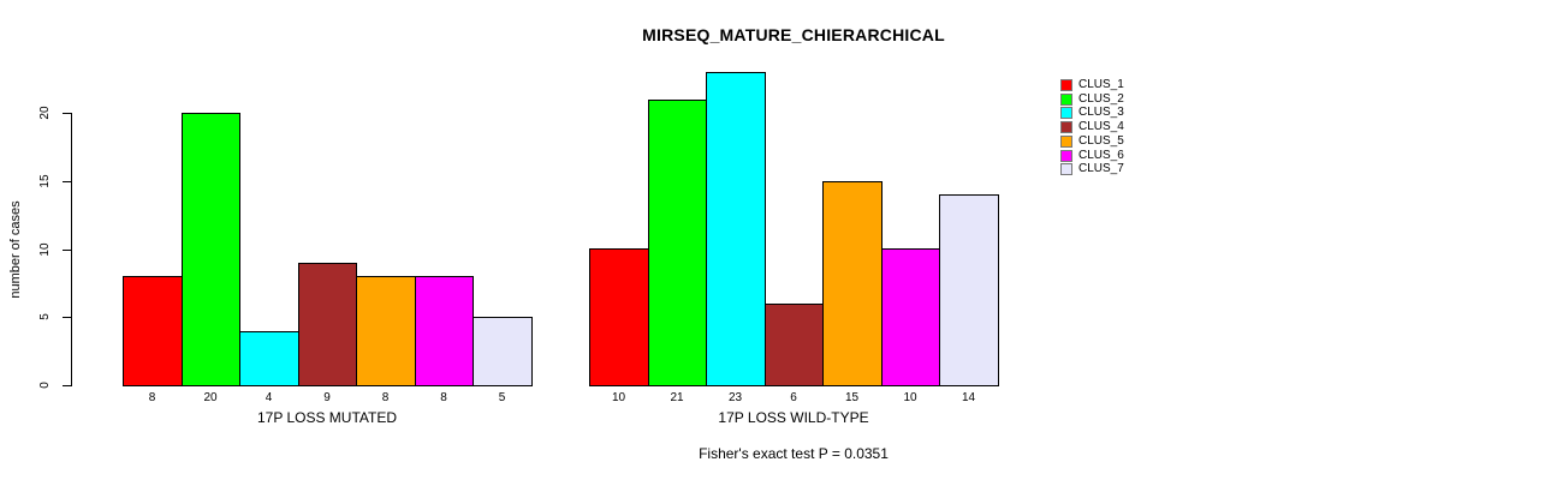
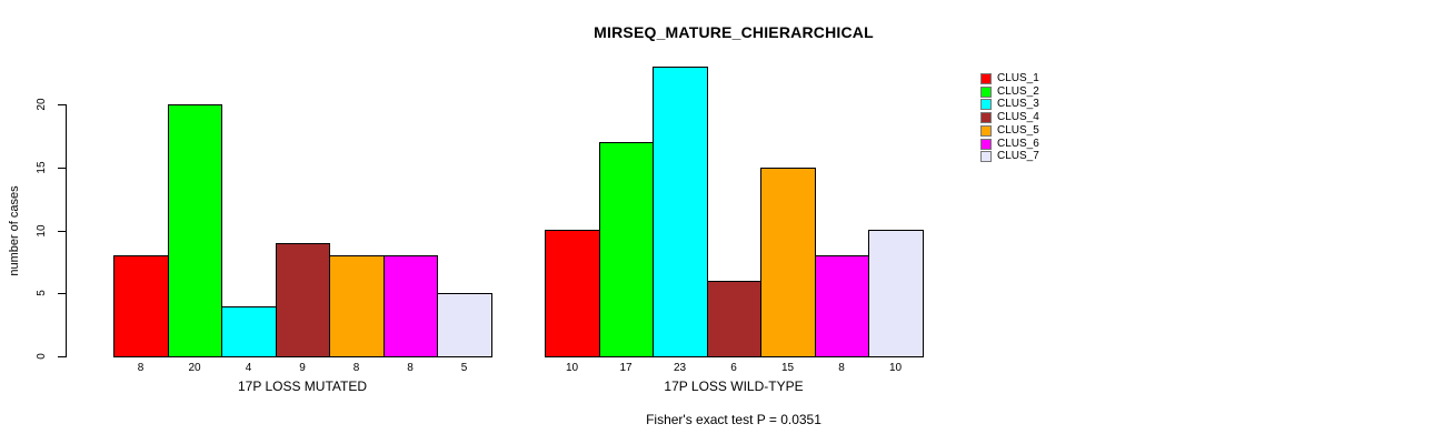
CLUS_2/17P LOSS WILD-TYPE: 21 -> 17
CLUS_6/17P LOSS WILD-TYPE: 10 -> 8
CLUS_7/17P LOSS WILD-TYPE: 14 -> 10
